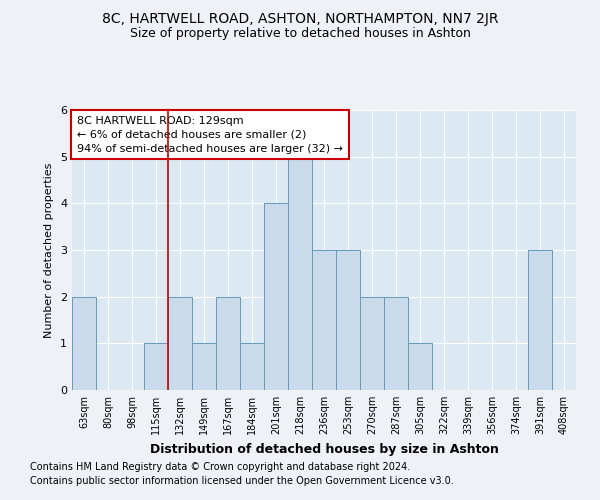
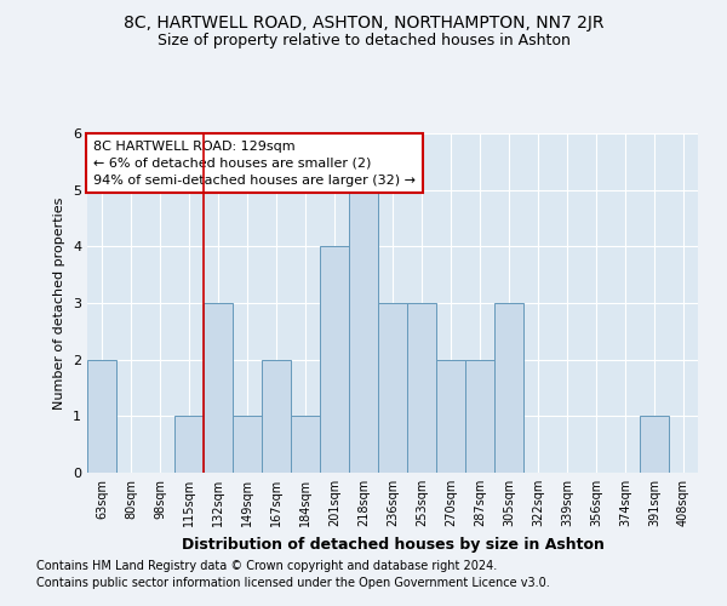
132sqm: 2 -> 3
305sqm: 1 -> 3
391sqm: 3 -> 1
